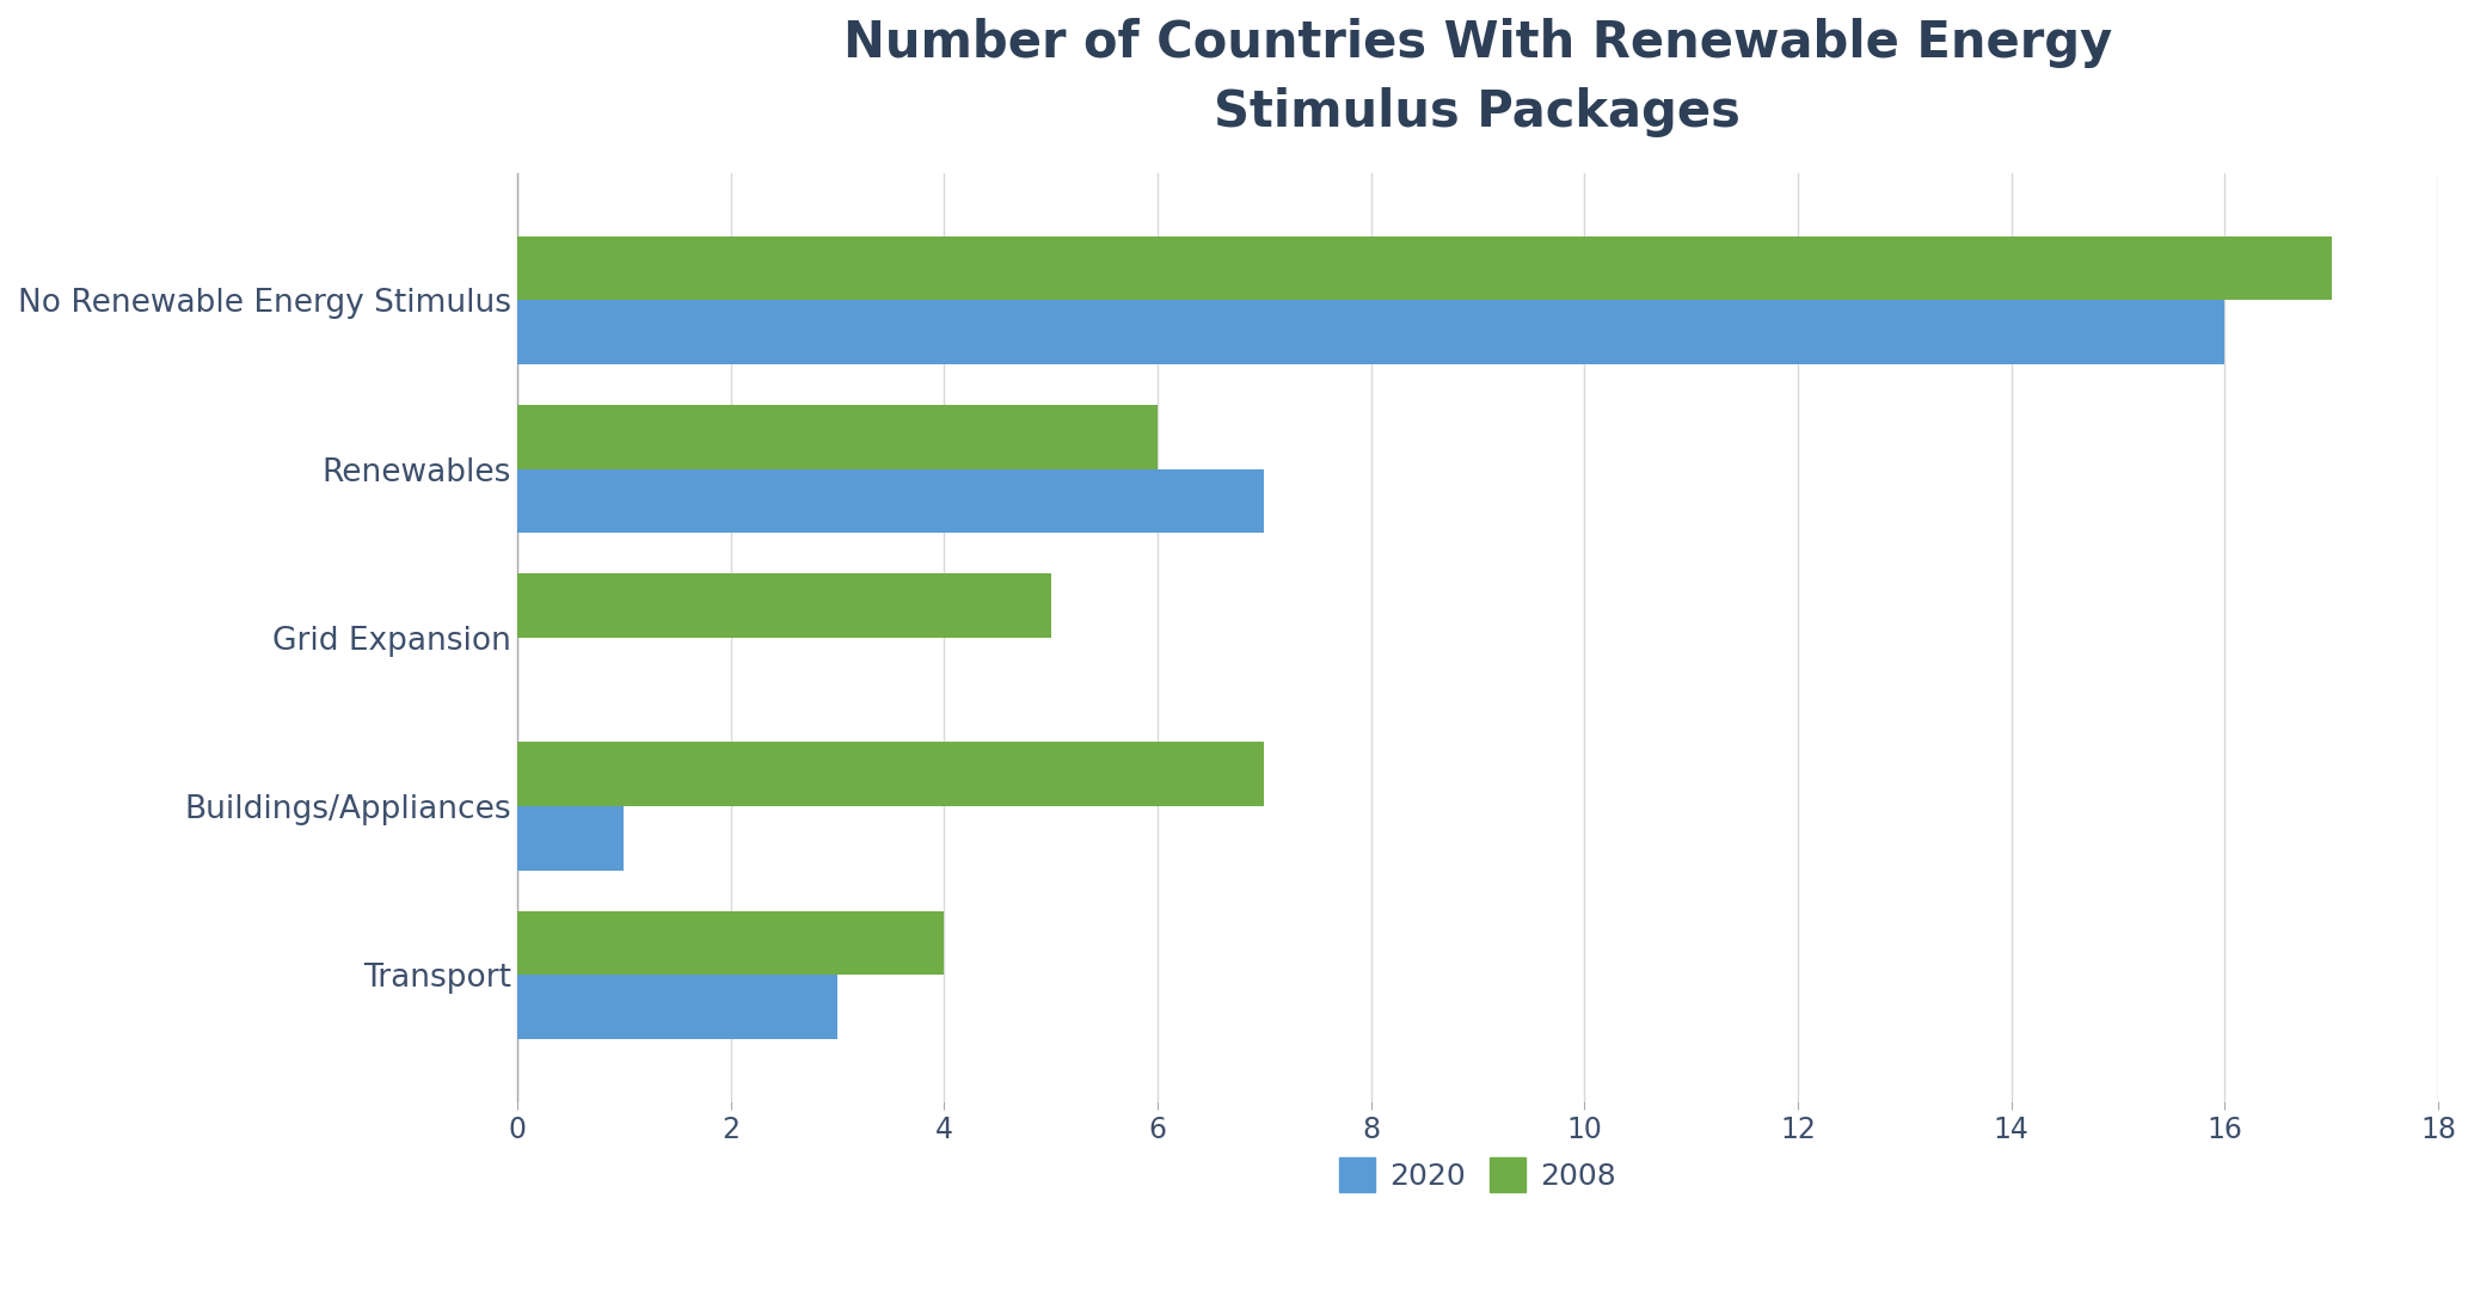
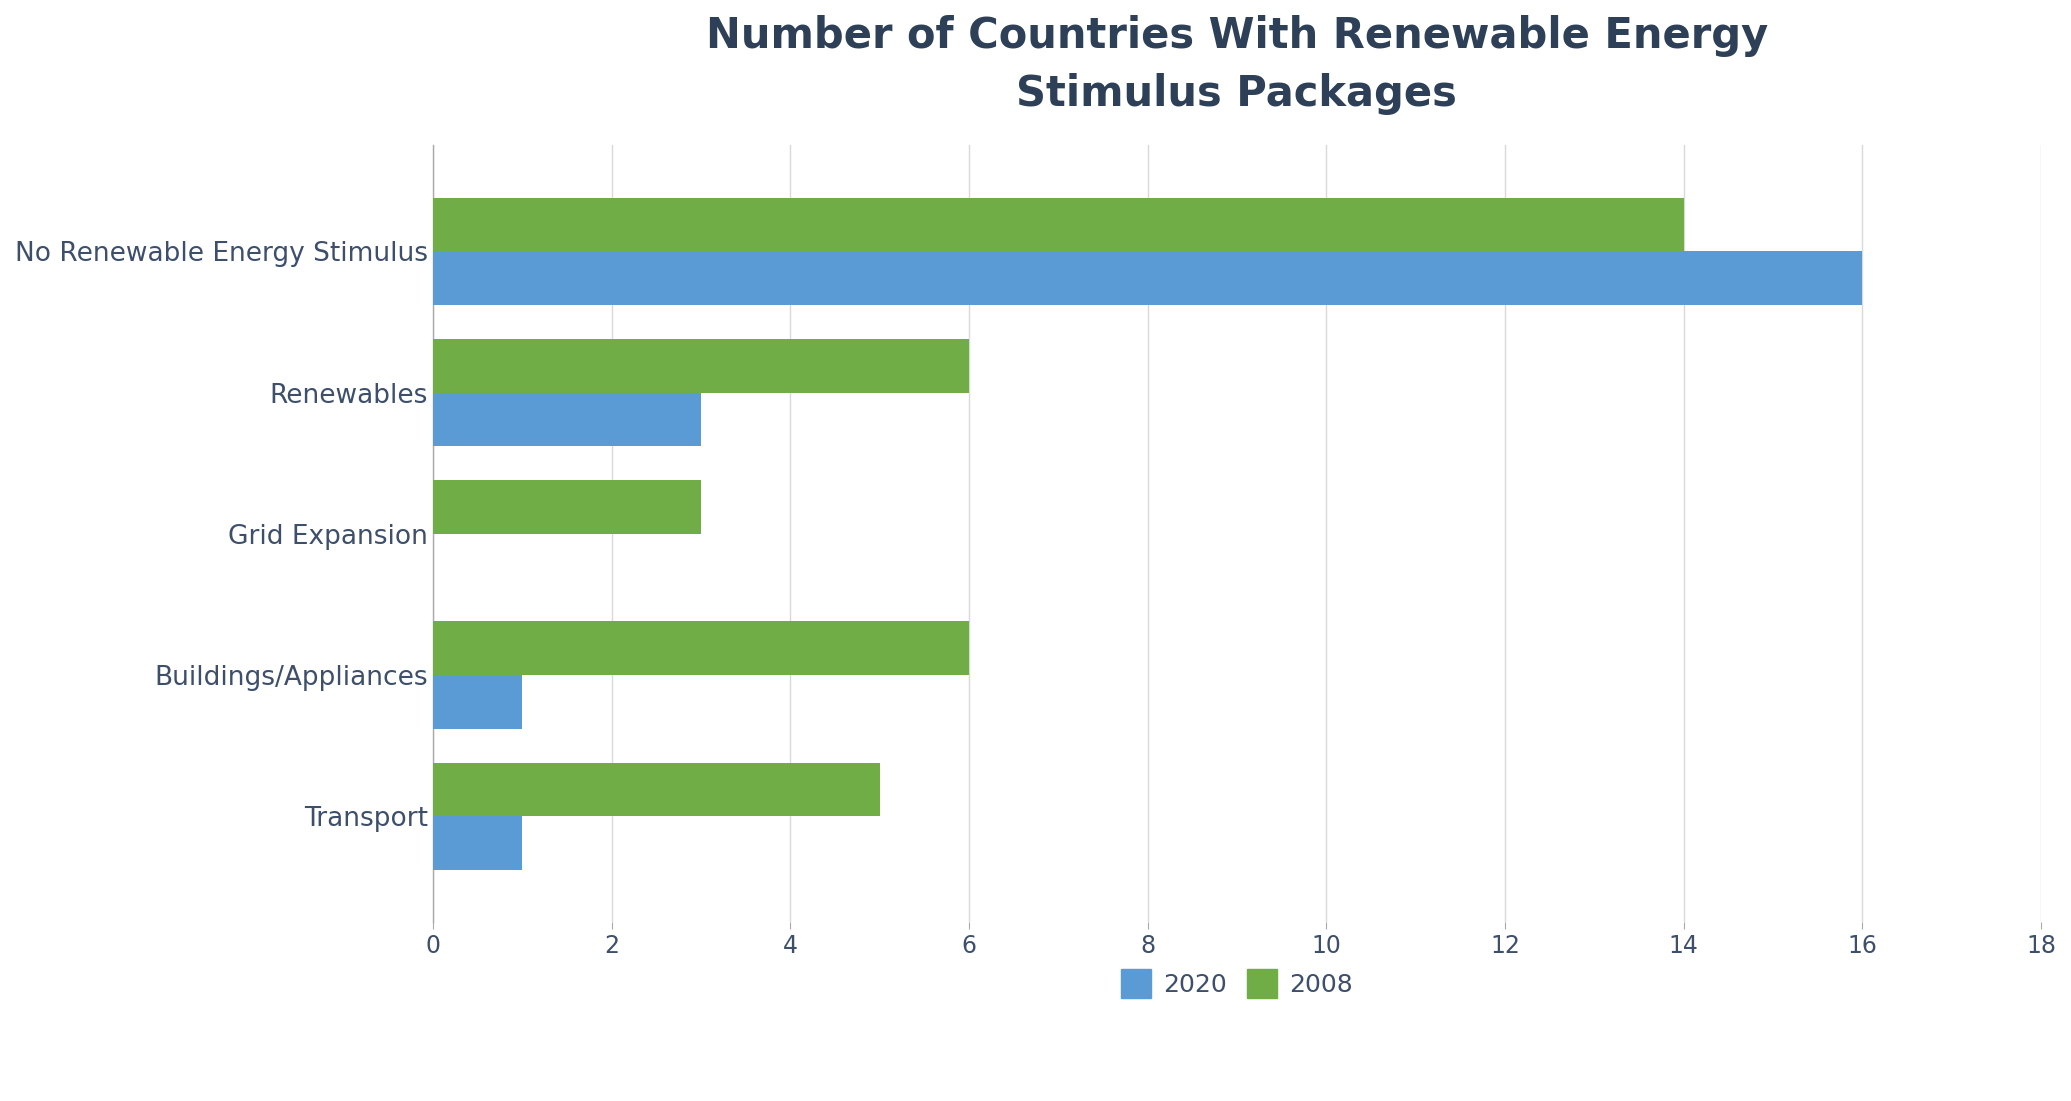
2008/No Renewable Energy Stimulus: 17 -> 14
2020/Renewables: 7 -> 3
2008/Grid Expansion: 5 -> 3
2008/Buildings/Appliances: 7 -> 6
2008/Transport: 4 -> 5
2020/Transport: 3 -> 1
